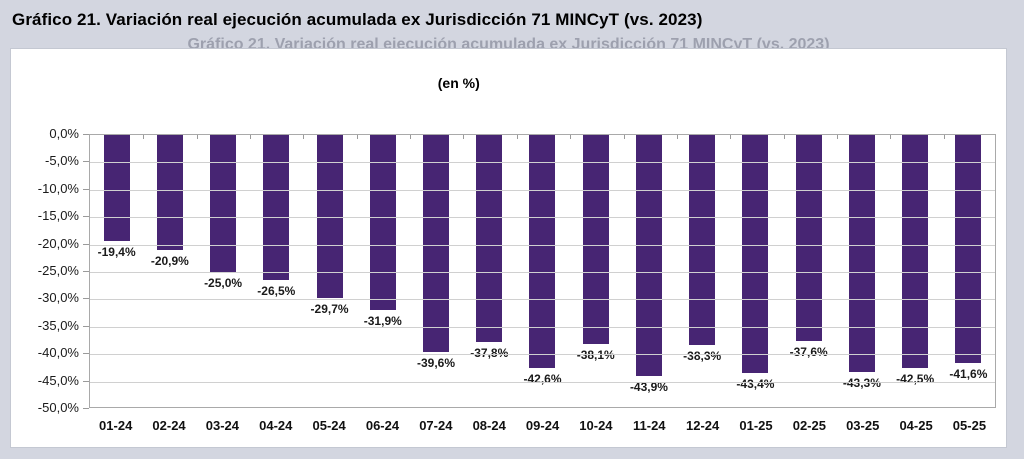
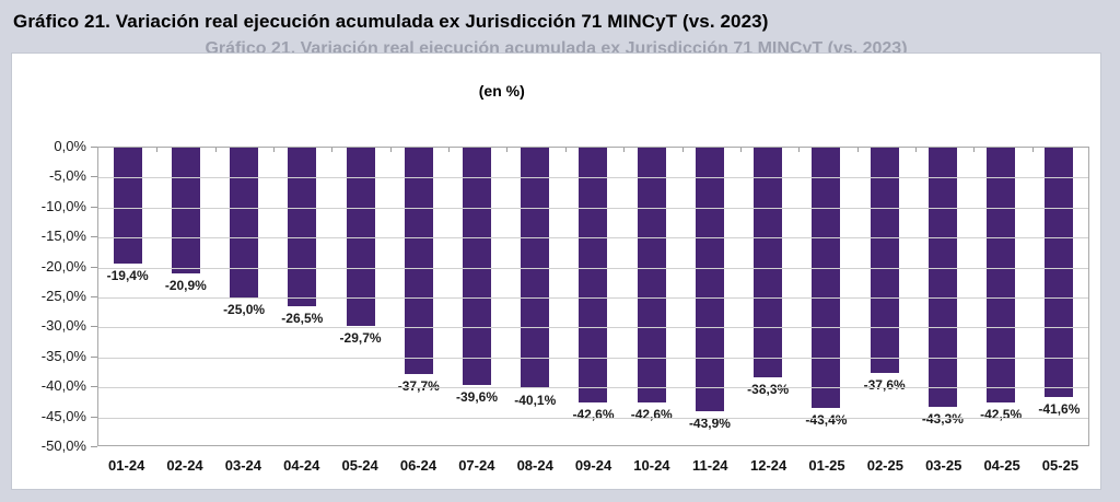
06-24: -31,9% -> -37,7%
08-24: -37,8% -> -40,1%
10-24: -38,1% -> -42,6%
